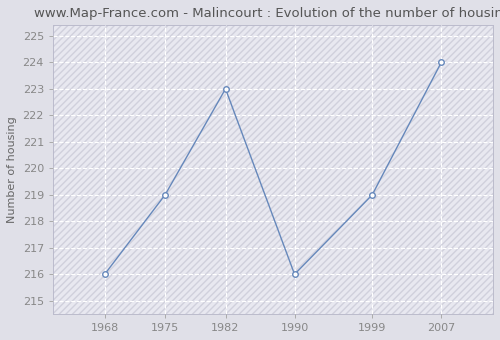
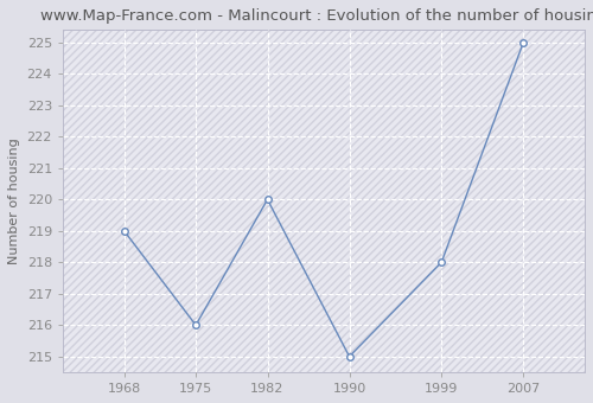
1968: 216 -> 219
1975: 219 -> 216
1982: 223 -> 220
1990: 216 -> 215
1999: 219 -> 218
2007: 224 -> 225
